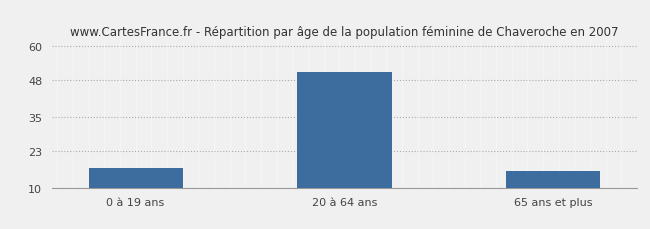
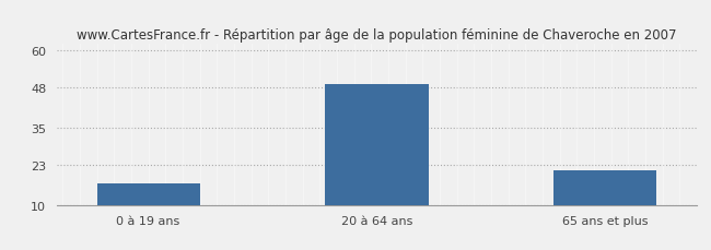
20 à 64 ans: 51 -> 49
65 ans et plus: 16 -> 21
